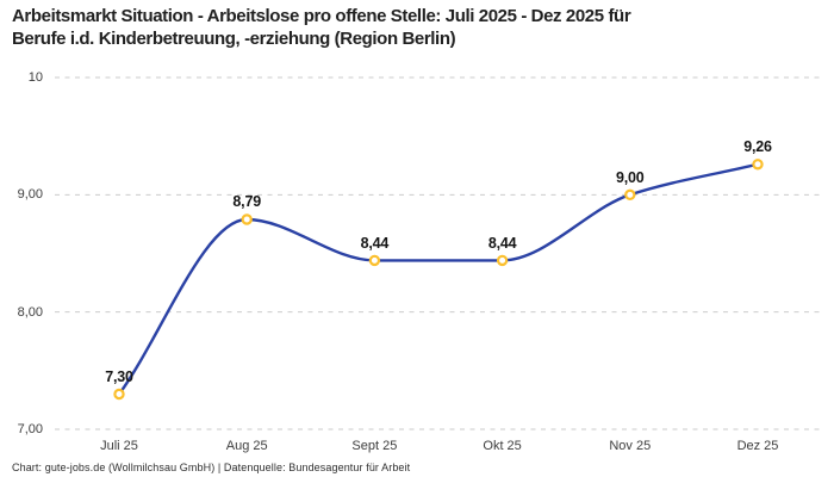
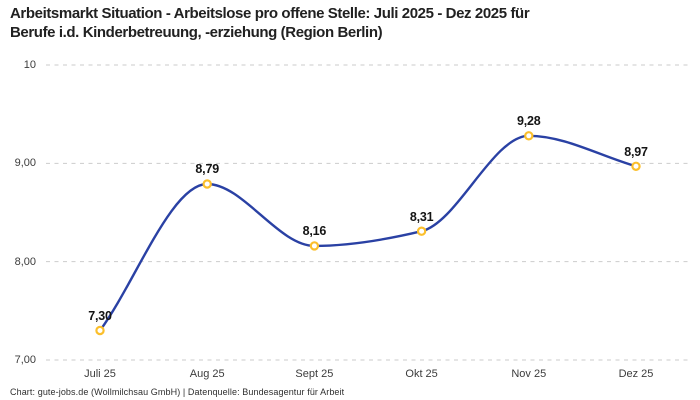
Sept 25: 8,44 -> 8,16
Okt 25: 8,44 -> 8,31
Nov 25: 9,00 -> 9,28
Dez 25: 9,26 -> 8,97
